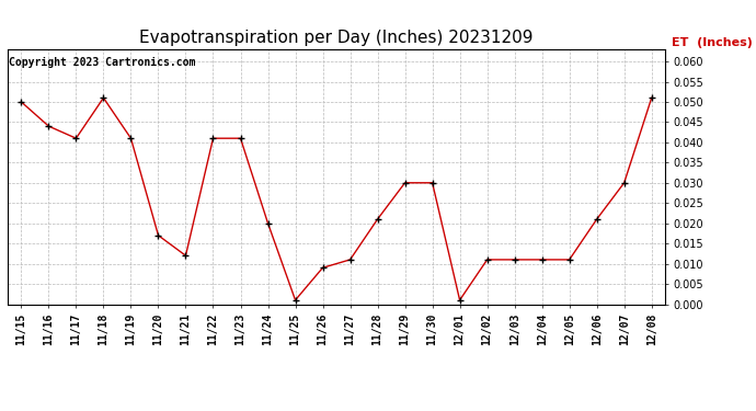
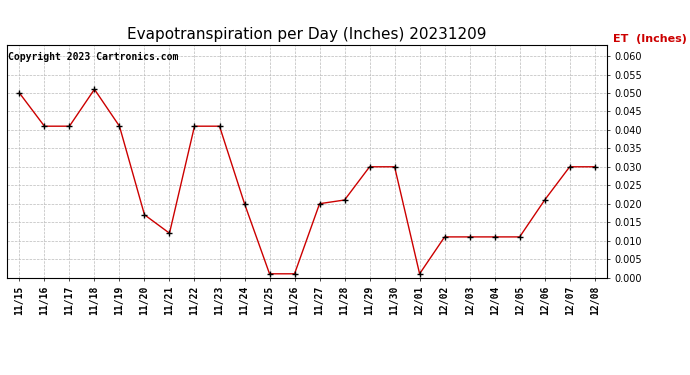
11/16: 0.044 -> 0.041
11/26: 0.009 -> 0.001
11/27: 0.011 -> 0.020
12/08: 0.051 -> 0.030
